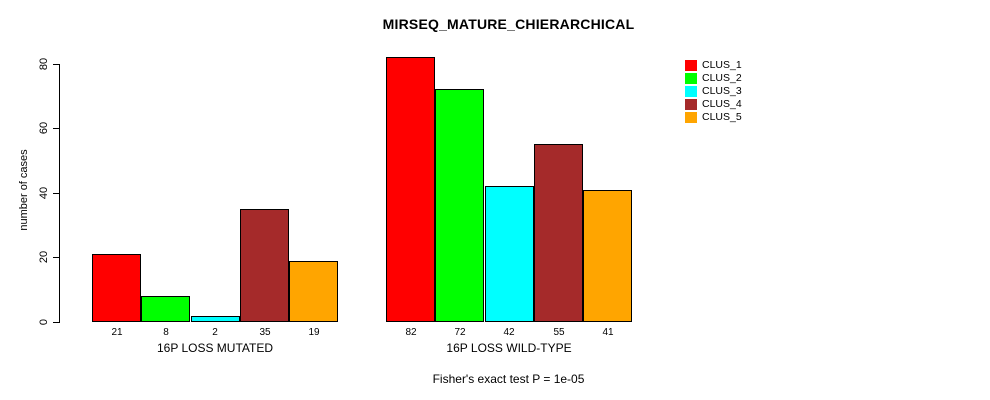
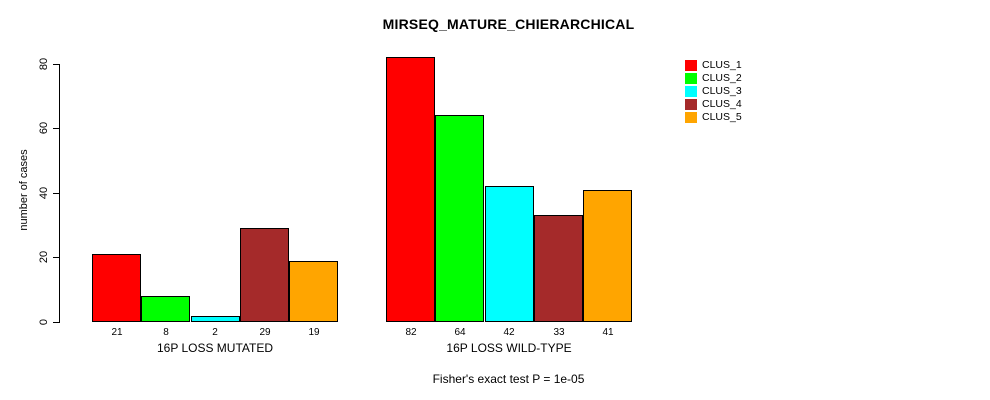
CLUS_4/16P LOSS MUTATED: 35 -> 29
CLUS_2/16P LOSS WILD-TYPE: 72 -> 64
CLUS_4/16P LOSS WILD-TYPE: 55 -> 33
